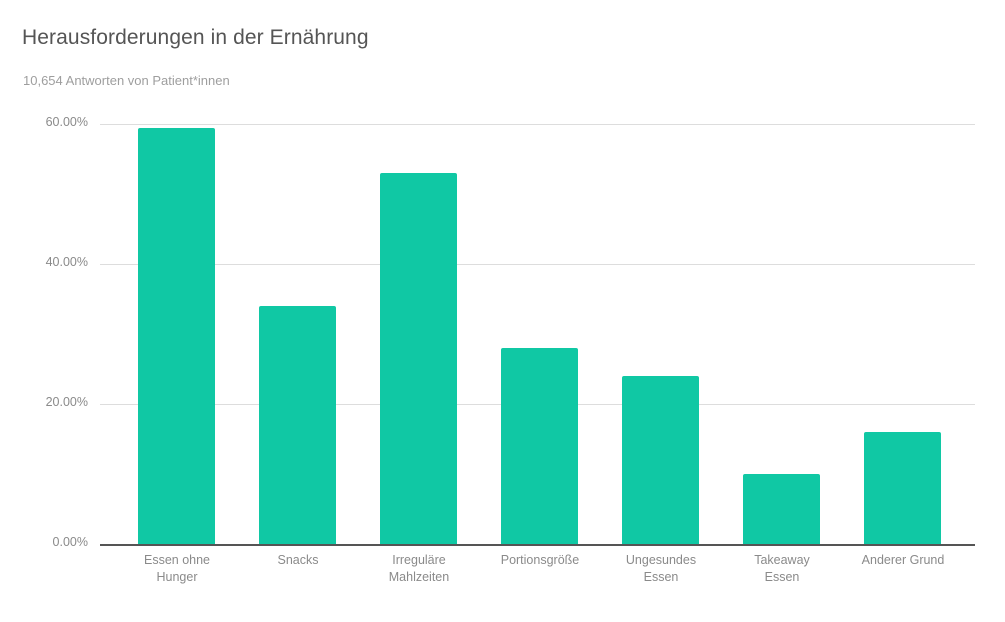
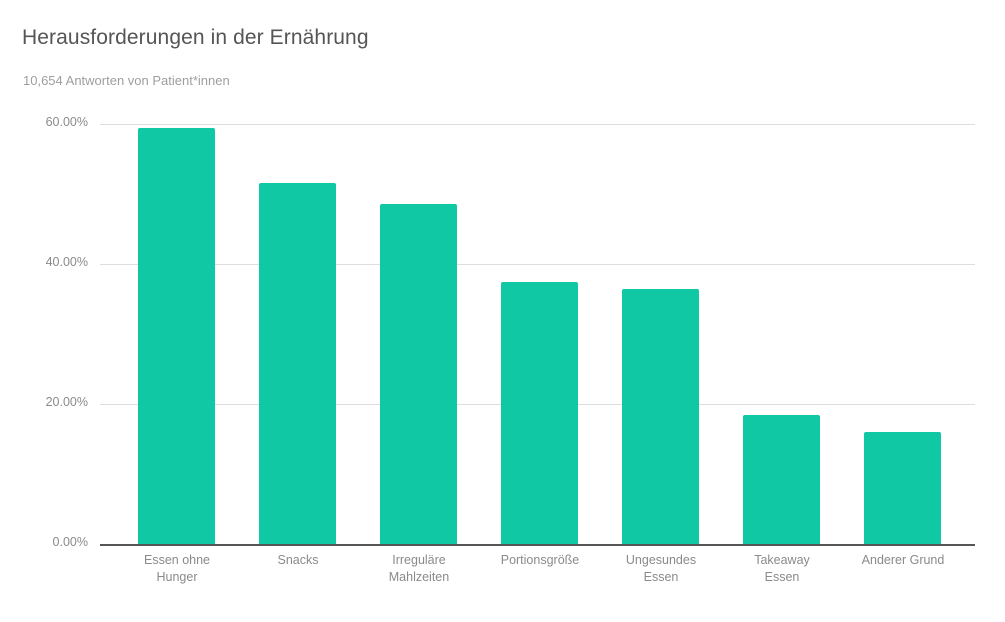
Snacks: 34% -> 52%
Irreguläre Mahlzeiten: 53% -> 49%
Portionsgröße: 28% -> 37%
Ungesundes Essen: 24% -> 36%
Takeaway Essen: 10% -> 18%
